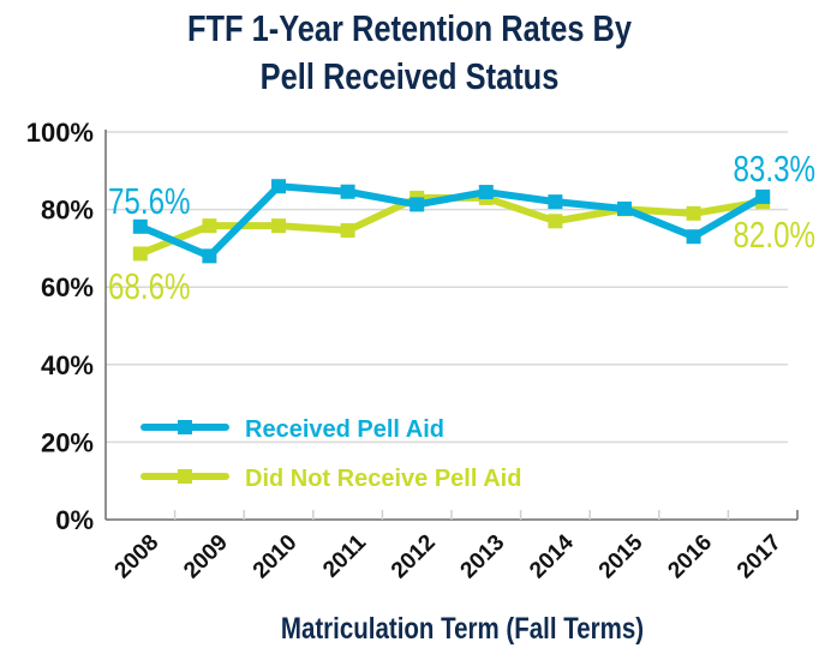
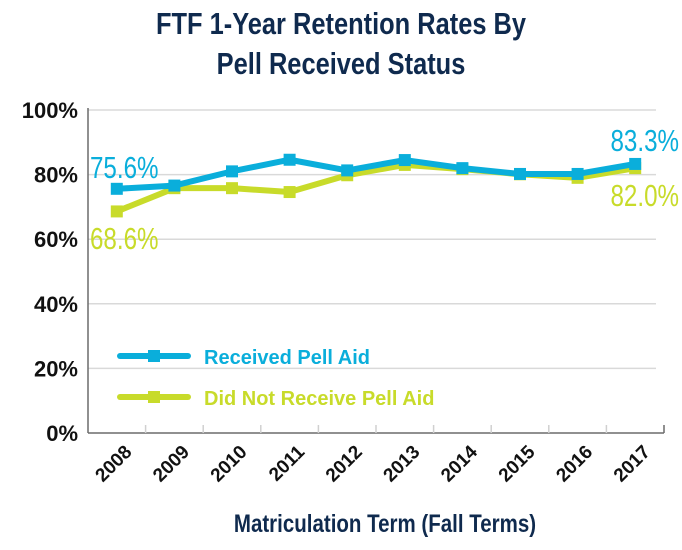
Received Pell Aid/2009: 68% -> 77%
Received Pell Aid/2010: 86% -> 81%
Did Not Receive Pell Aid/2012: 83% -> 80%
Did Not Receive Pell Aid/2014: 77% -> 82%
Received Pell Aid/2016: 73% -> 80%
